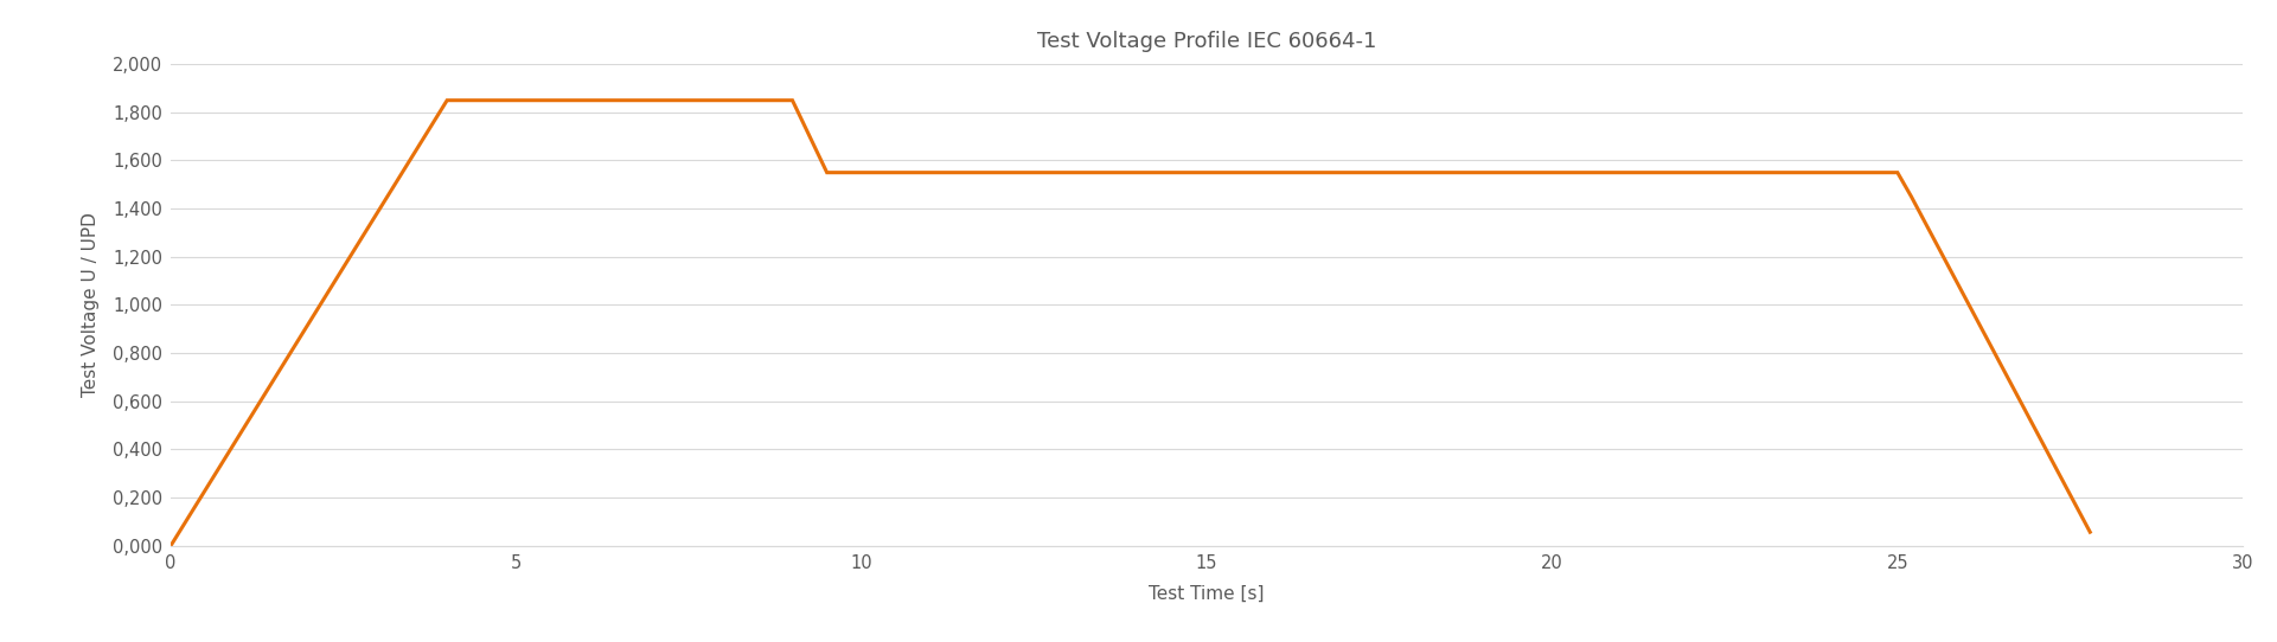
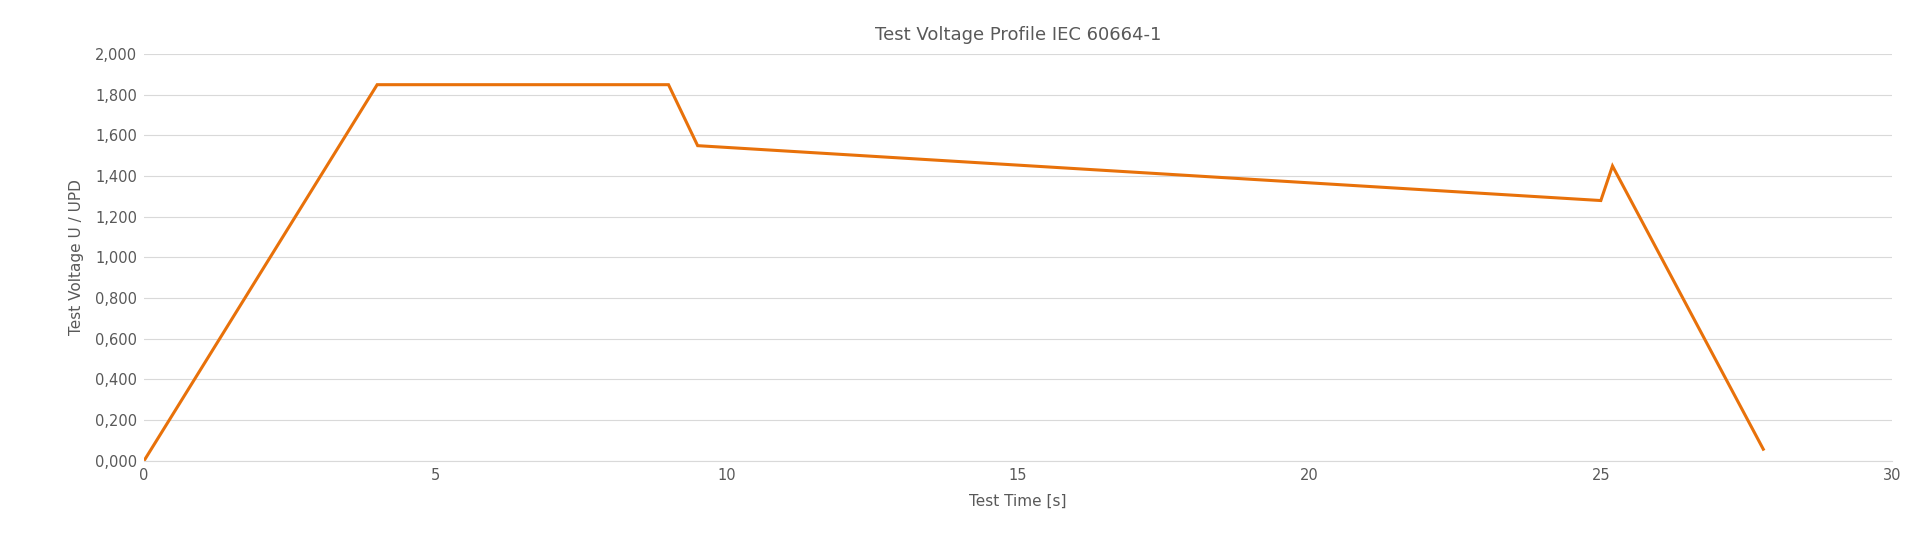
25: 1,550 -> 1,280
